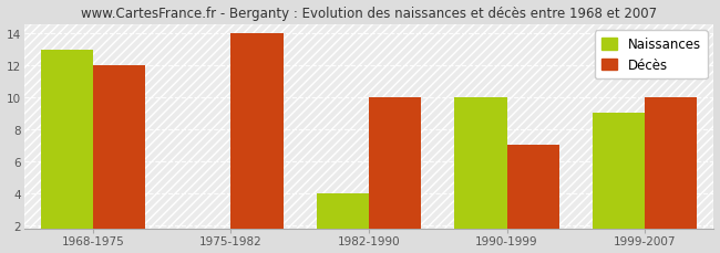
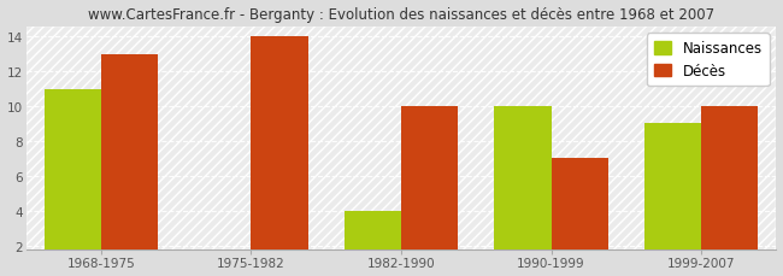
Naissances/1968-1975: 13 -> 11
Décès/1968-1975: 12 -> 13
